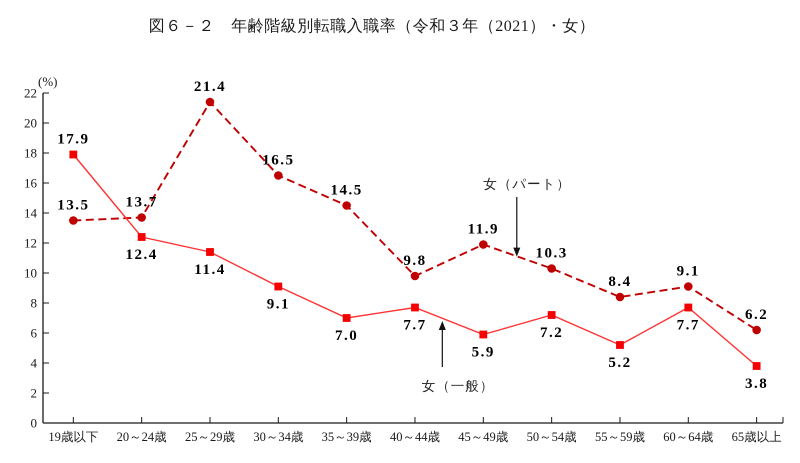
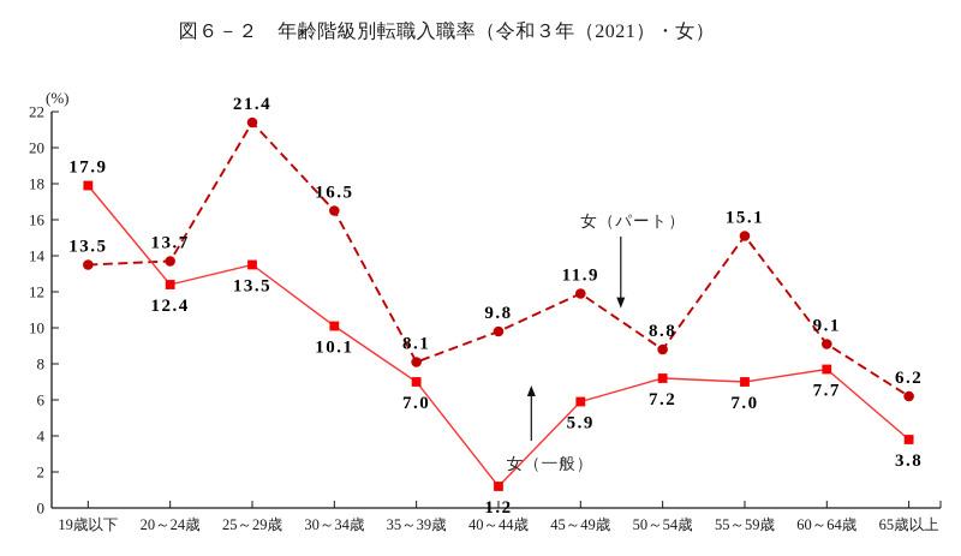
女（一般）/25～29歳: 11.4 -> 13.5
女（一般）/30～34歳: 9.1 -> 10.1
女（パート）/35～39歳: 14.5 -> 8.1
女（一般）/40～44歳: 7.7 -> 1.2
女（パート）/50～54歳: 10.3 -> 8.8
女（パート）/55～59歳: 8.4 -> 15.1
女（一般）/55～59歳: 5.2 -> 7.0
